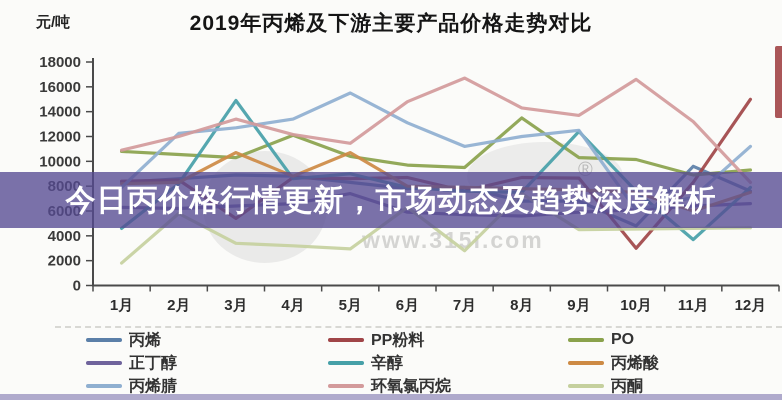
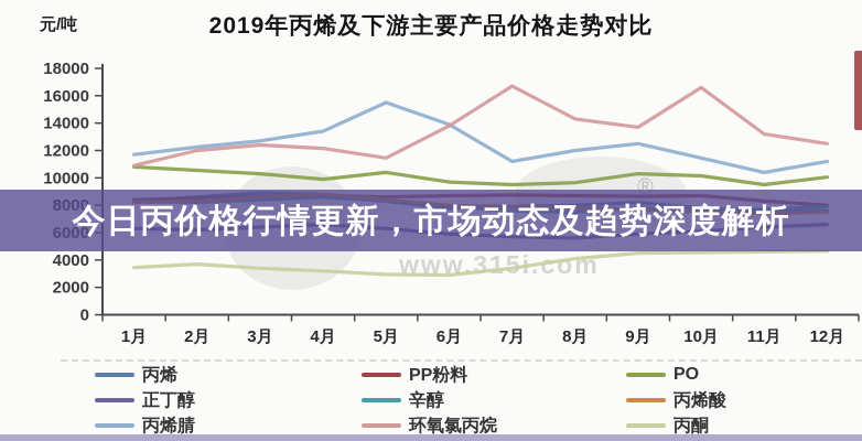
辛醇/1月: 4600 -> 8300
丙烯腈/1月: 7900 -> 11700
丙酮/1月: 1800 -> 3400
丙酮/2月: 5800 -> 3700
PP粉料/3月: 5400 -> 8600
辛醇/3月: 14900 -> 8400
丙烯酸/3月: 10700 -> 8600
环氧氯丙烷/3月: 13400 -> 12400
PO/4月: 12100 -> 9900
正丁醇/5月: 7400 -> 6300
辛醇/5月: 9000 -> 8300
丙烯酸/5月: 10700 -> 8400
丙烯腈/6月: 13100 -> 13900
环氧氯丙烷/6月: 14800 -> 13800
丙酮/6月: 6300 -> 2900
PP粉料/7月: 7600 -> 8800
丙酮/7月: 2800 -> 3400
丙烯/8月: 6800 -> 8000
PO/8月: 13500 -> 9600
丙酮/8月: 7400 -> 4100
丙烯/9月: 6800 -> 8200
辛醇/9月: 12400 -> 7800
丙烯/10月: 4800 -> 7800
PP粉料/10月: 3000 -> 8700
丙烯腈/10月: 6100 -> 11400
丙烯/11月: 9600 -> 7500
PO/11月: 8900 -> 9500
辛醇/11月: 3700 -> 7700
丙烯酸/11月: 6000 -> 7400
丙烯腈/11月: 7100 -> 10400
PP粉料/12月: 15000 -> 8000
PO/12月: 9300 -> 10000
环氧氯丙烷/12月: 8300 -> 12500
